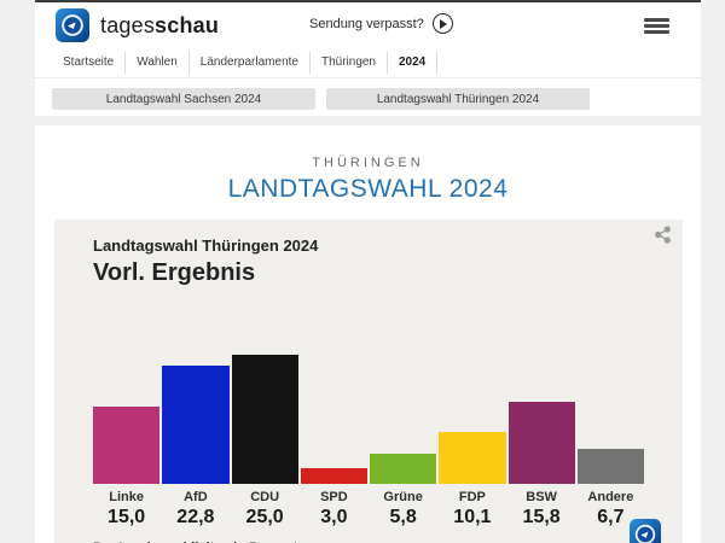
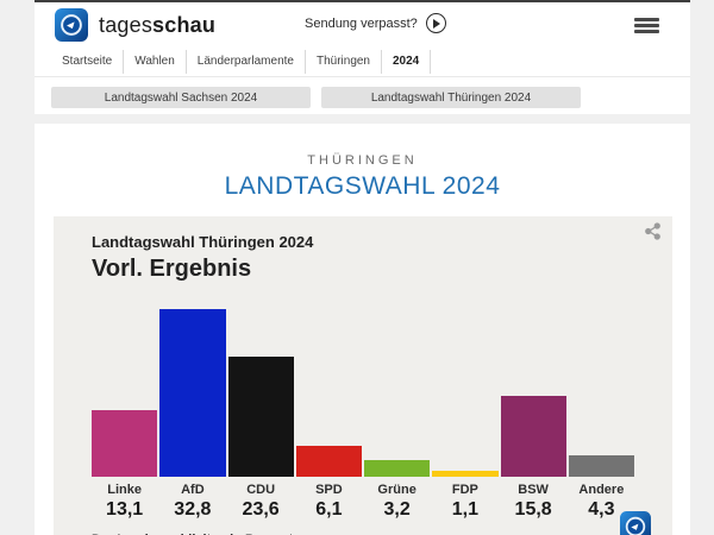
Linke: 15,0 -> 13,1
AfD: 22,8 -> 32,8
CDU: 25,0 -> 23,6
SPD: 3,0 -> 6,1
Grüne: 5,8 -> 3,2
FDP: 10,1 -> 1,1
Andere: 6,7 -> 4,3
